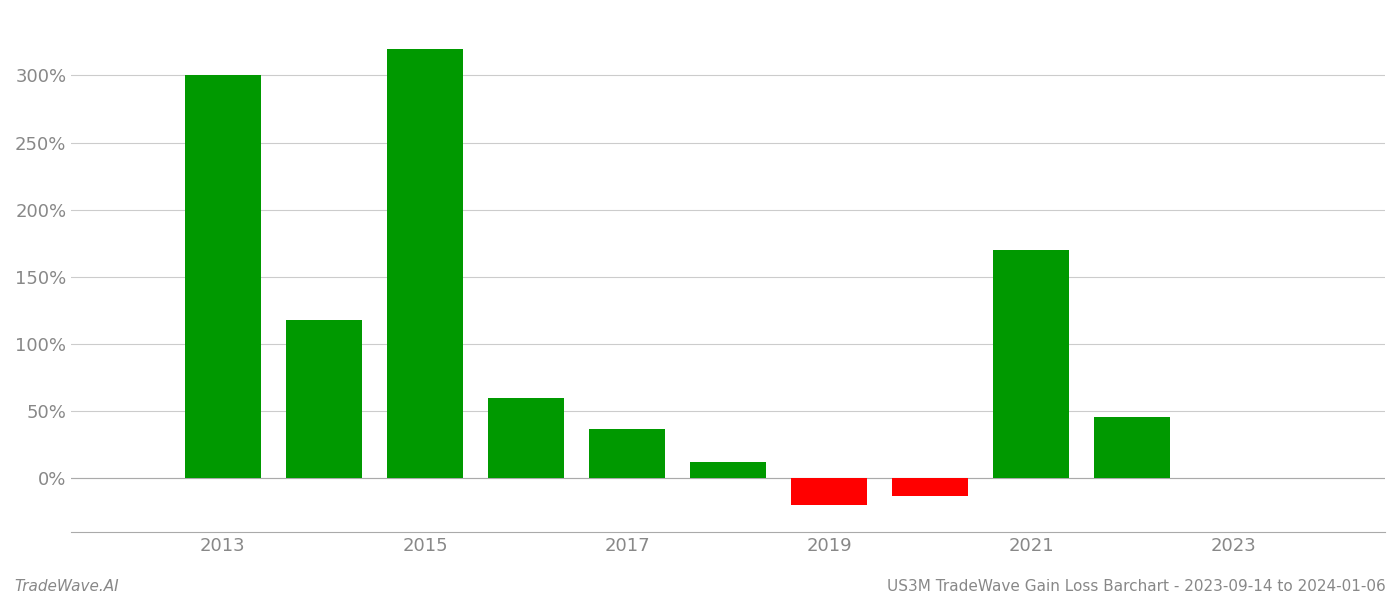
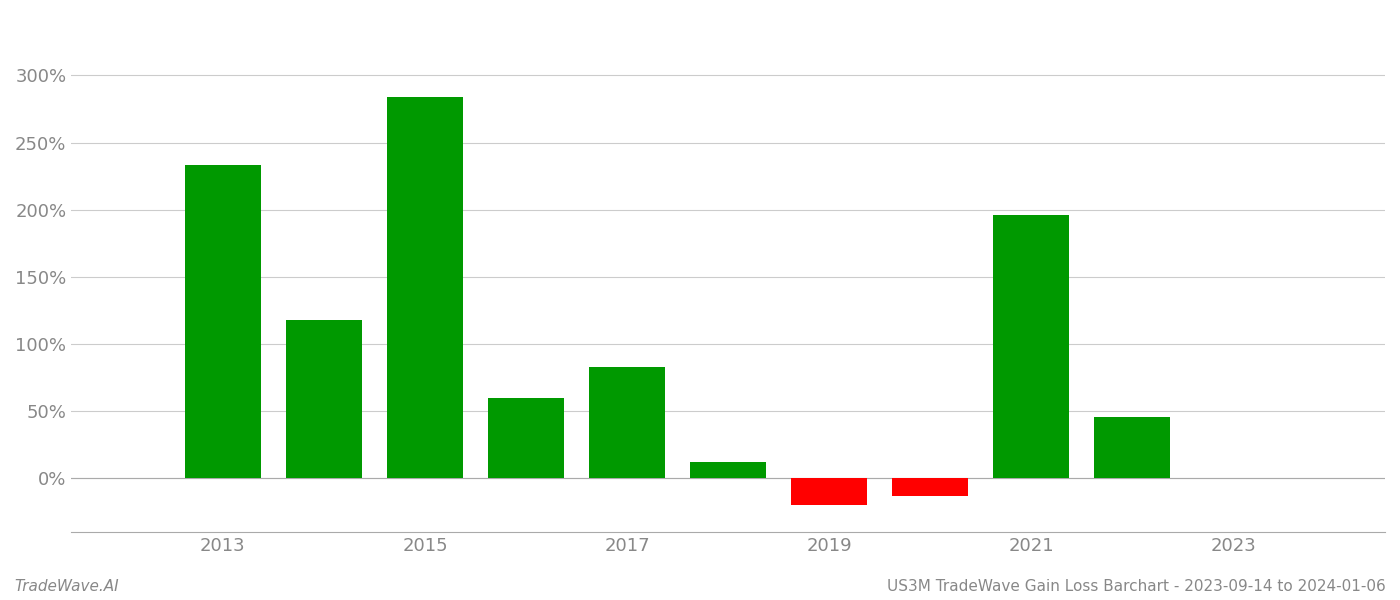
2013: 300% -> 233%
2015: 320% -> 284%
2017: 37% -> 83%
2021: 170% -> 196%
